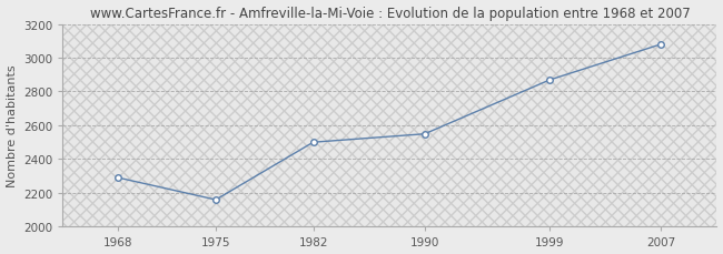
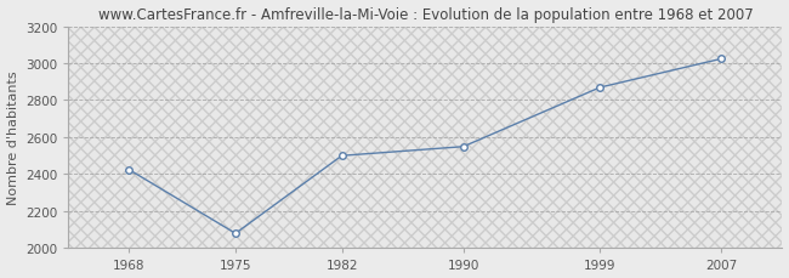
1968: 2290 -> 2420
1975: 2160 -> 2080
2007: 3080 -> 3020
